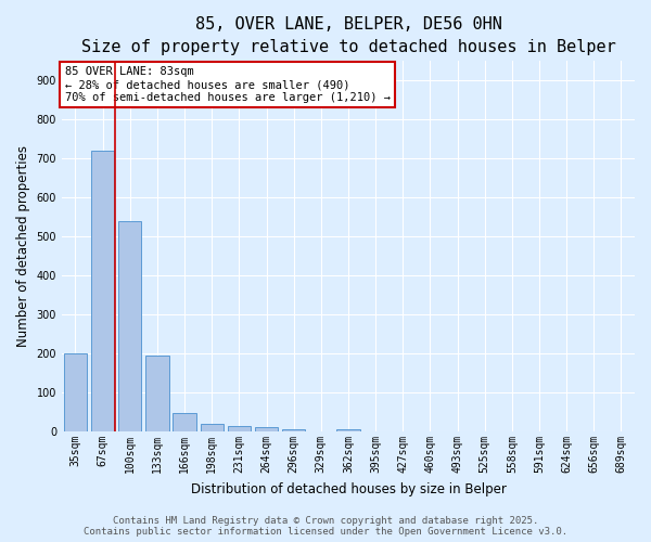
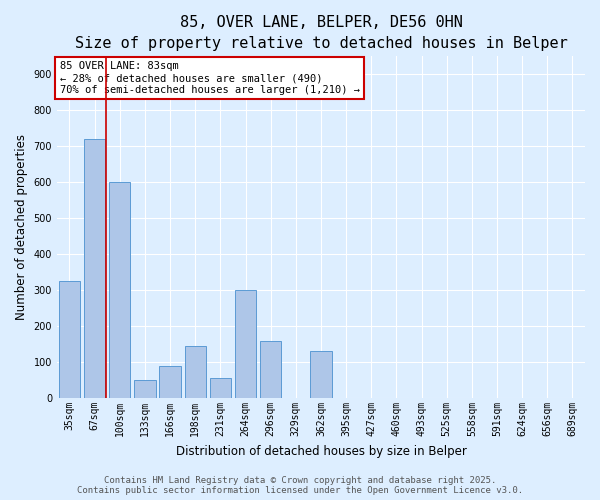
35sqm: 200 -> 325
100sqm: 540 -> 600
133sqm: 195 -> 50
166sqm: 47 -> 90
198sqm: 20 -> 145
231sqm: 15 -> 55
264sqm: 12 -> 300
296sqm: 7 -> 160
362sqm: 7 -> 130
